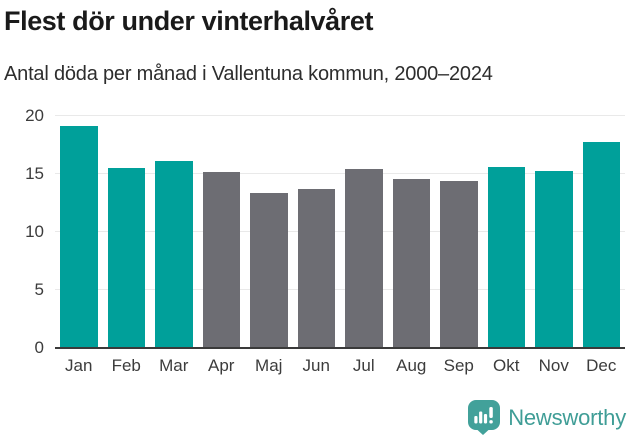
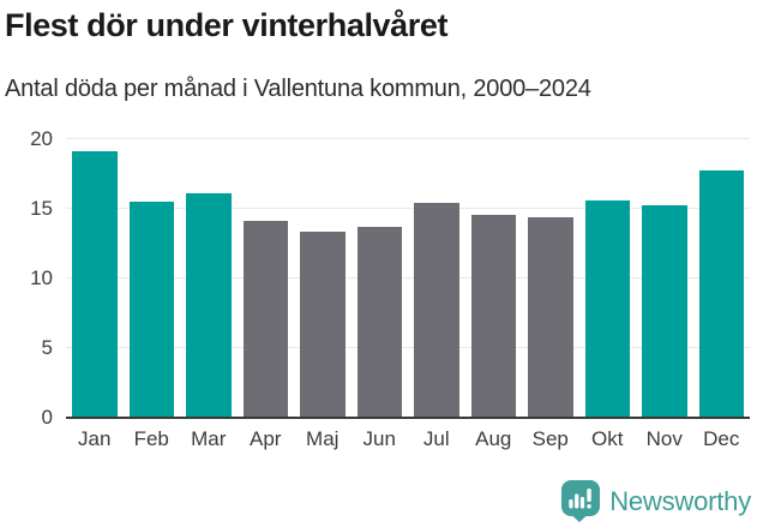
Apr: 15.2 -> 14.1
